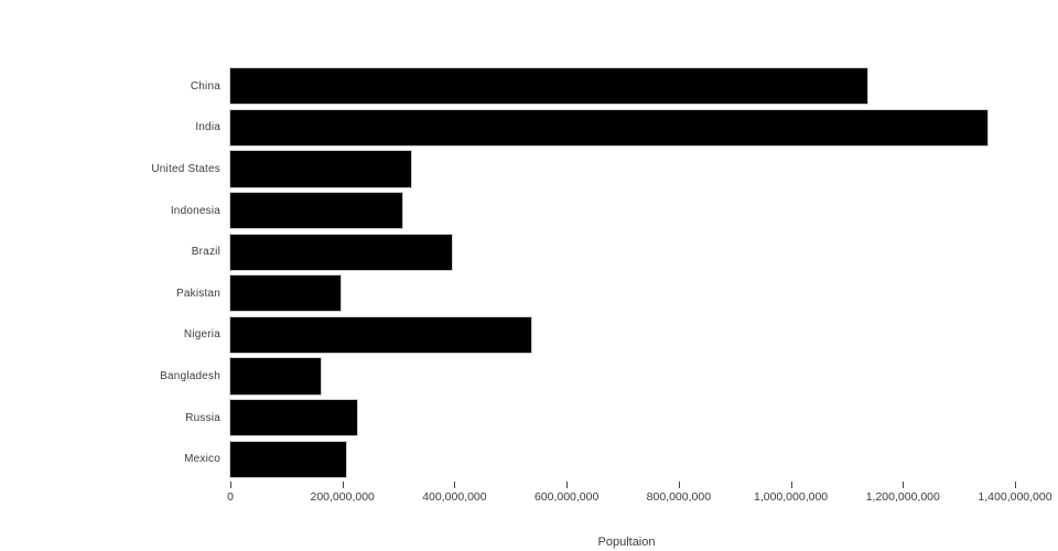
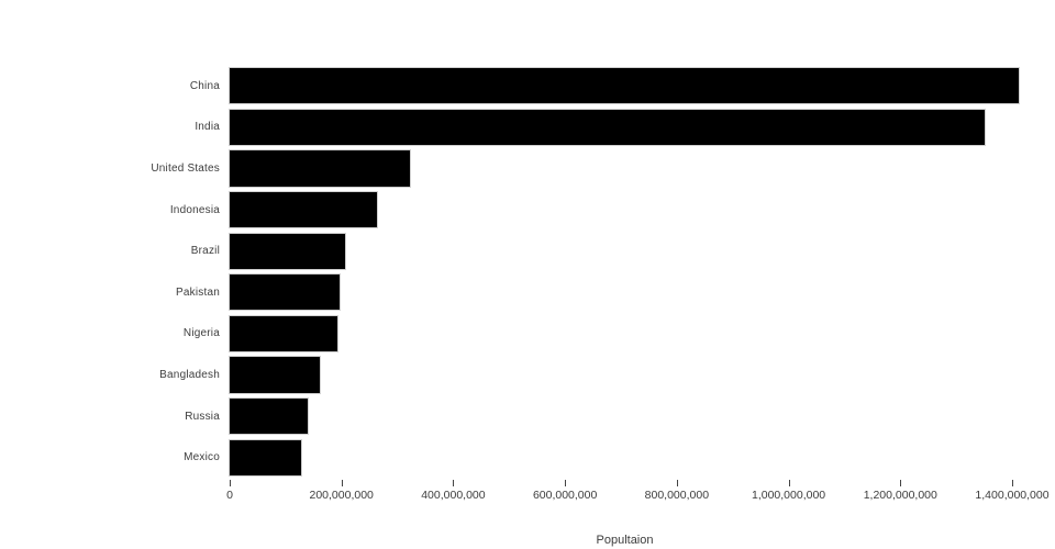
China: 1140000000 -> 1420000000
Indonesia: 310000000 -> 270000000
Brazil: 400000000 -> 210000000
Nigeria: 540000000 -> 200000000
Russia: 230000000 -> 140000000
Mexico: 210000000 -> 130000000
